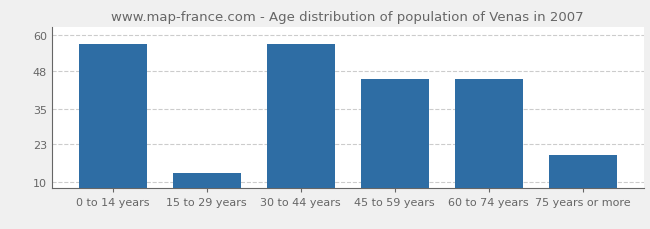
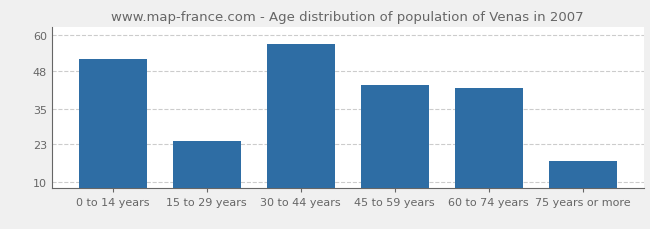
0 to 14 years: 57 -> 52
15 to 29 years: 13 -> 24
45 to 59 years: 45 -> 43
60 to 74 years: 45 -> 42
75 years or more: 19 -> 17
